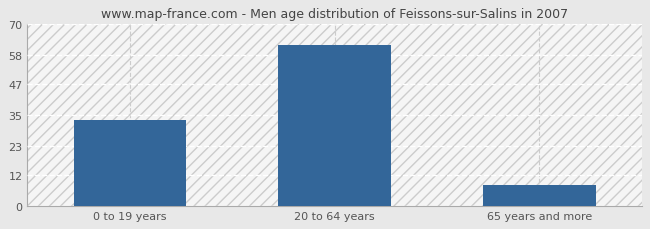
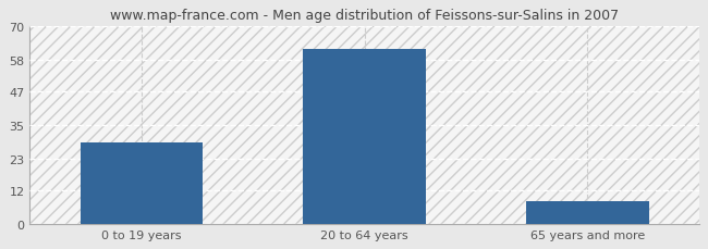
0 to 19 years: 33 -> 29
